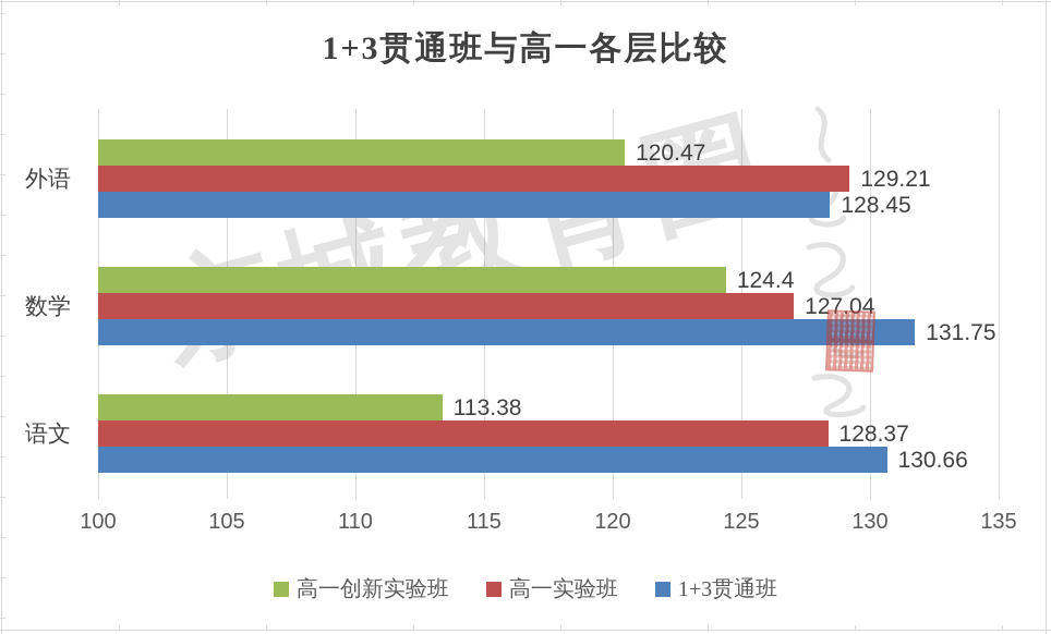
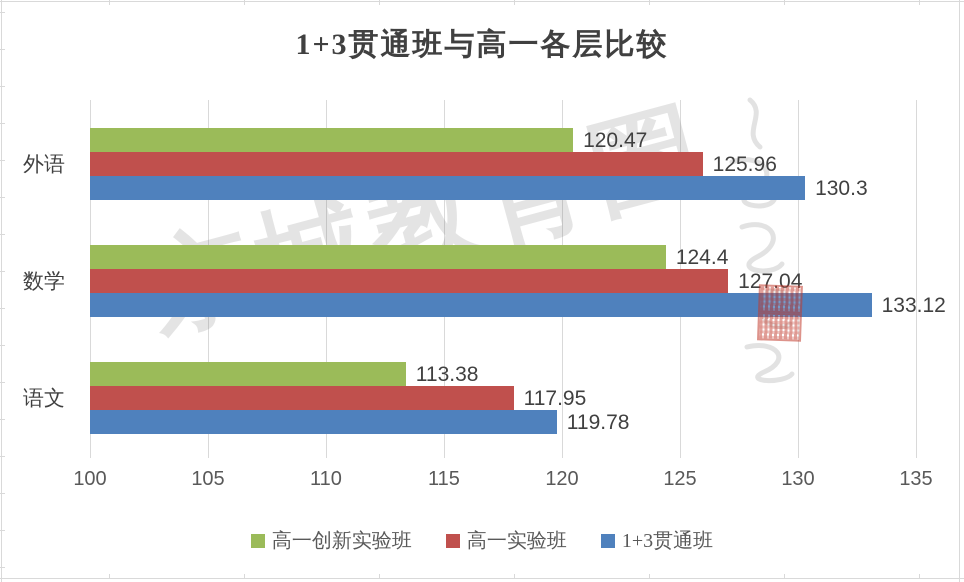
高一实验班/外语: 129.21 -> 125.96
1+3贯通班/外语: 128.45 -> 130.3
1+3贯通班/数学: 131.75 -> 133.12
高一实验班/语文: 128.37 -> 117.95
1+3贯通班/语文: 130.66 -> 119.78
